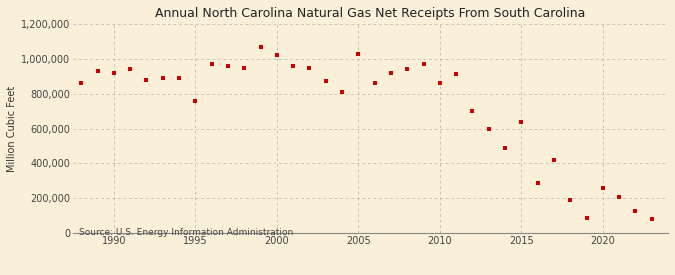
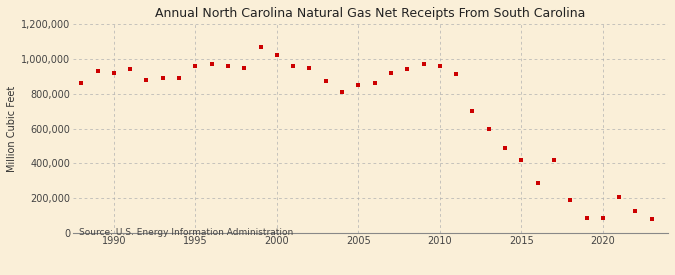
1995: 760,000 -> 960,000
2005: 1,030,000 -> 850,000
2010: 860,000 -> 960,000
2015: 640,000 -> 420,000
2020: 260,000 -> 90,000
